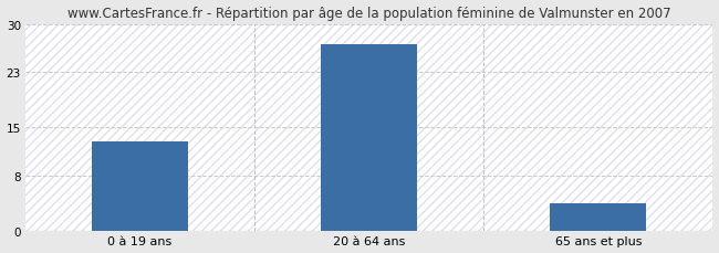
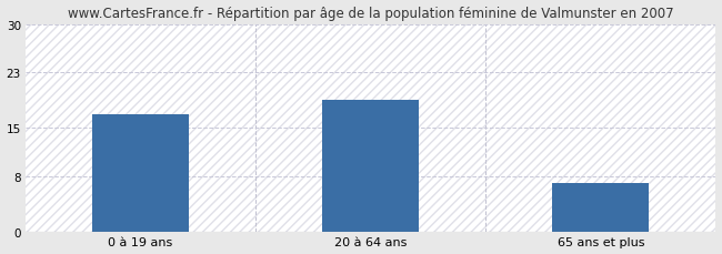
0 à 19 ans: 13 -> 17
20 à 64 ans: 27 -> 19
65 ans et plus: 4 -> 7
